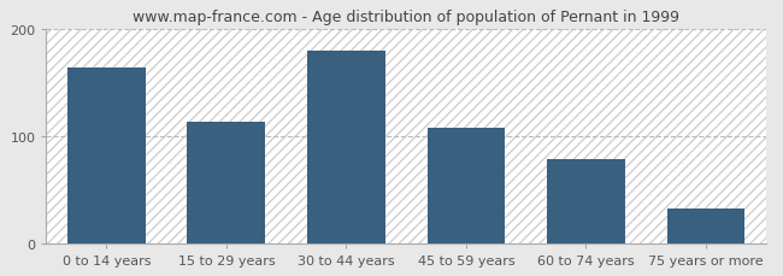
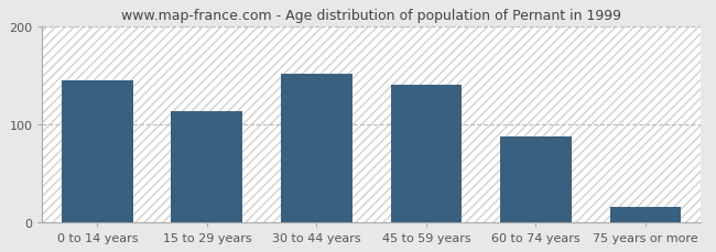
0 to 14 years: 164 -> 145
30 to 44 years: 180 -> 152
45 to 59 years: 108 -> 140
60 to 74 years: 78 -> 88
75 years or more: 32 -> 15
